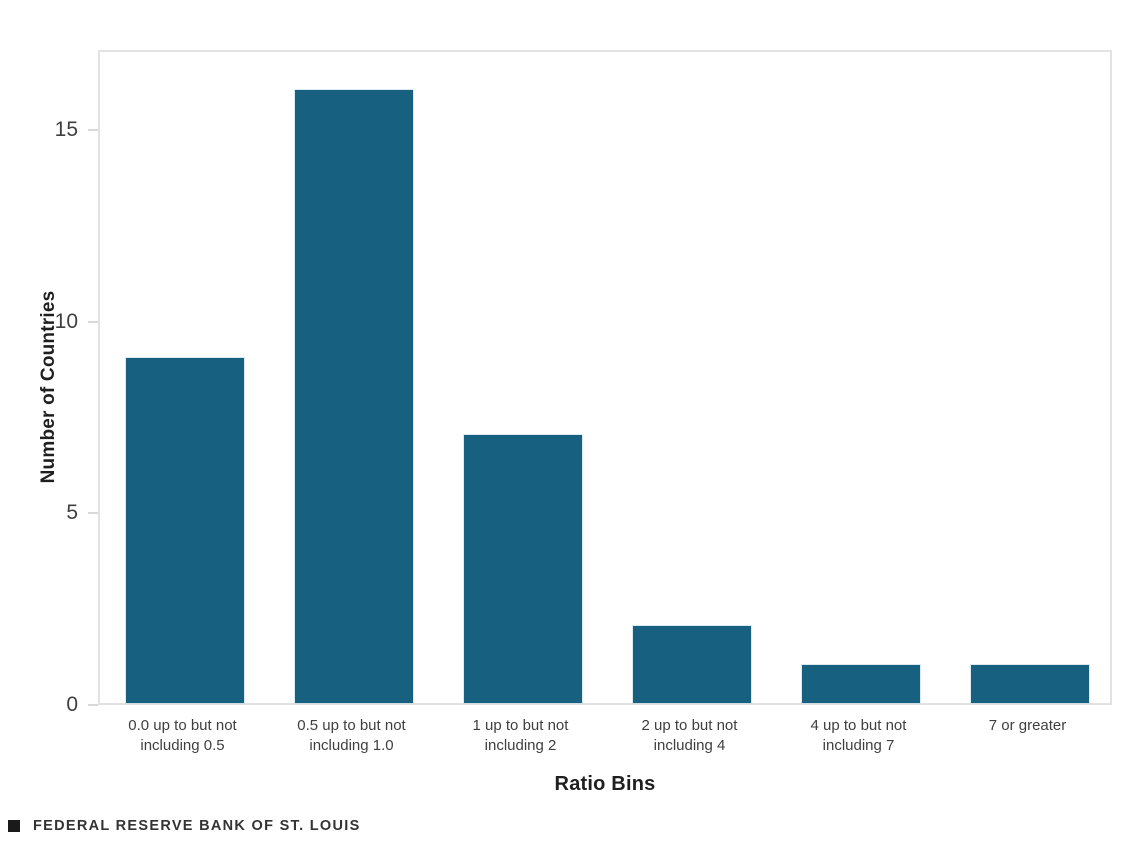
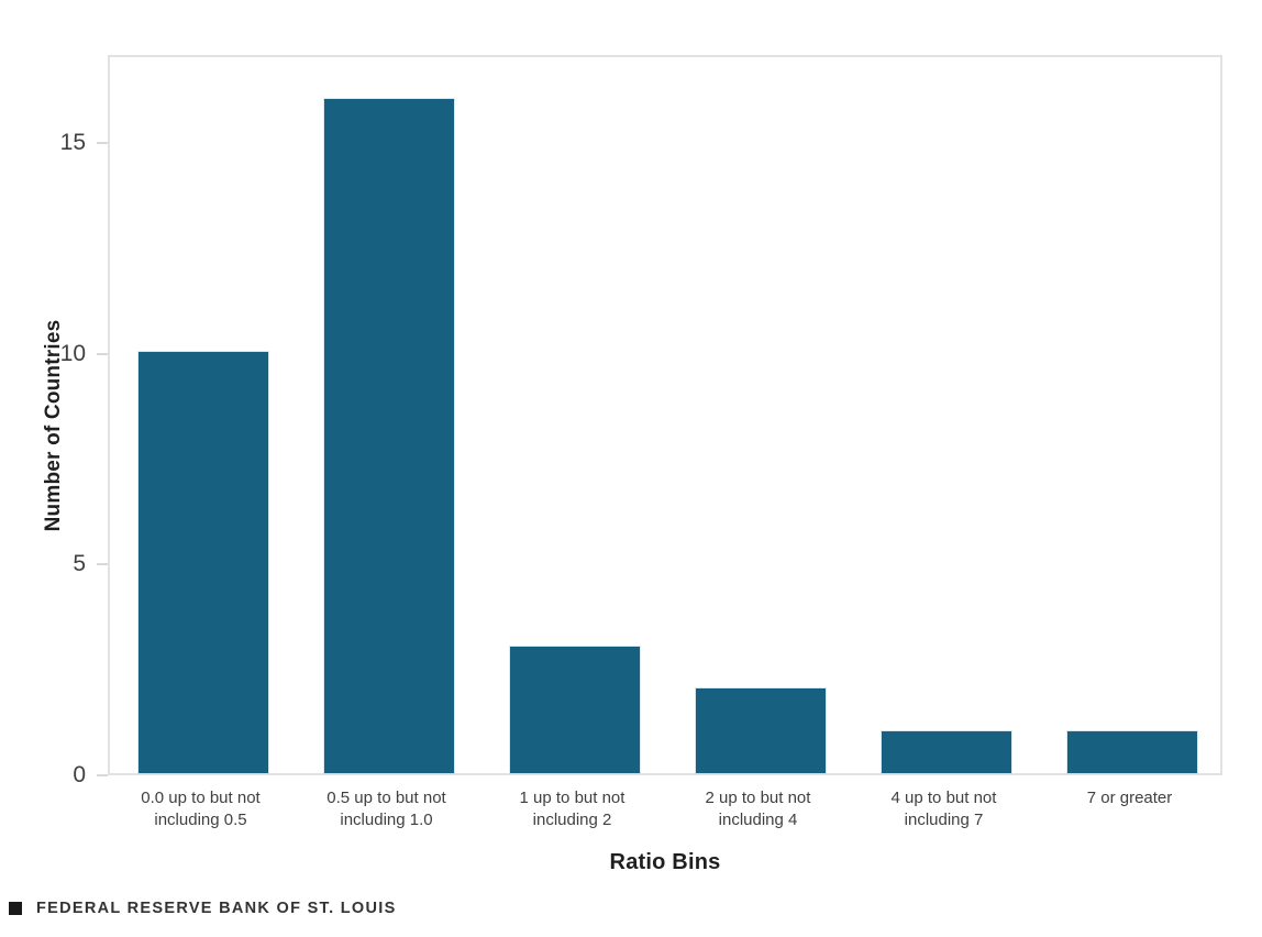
0.0 up to but not including 0.5: 9 -> 10
1 up to but not including 2: 7 -> 3
